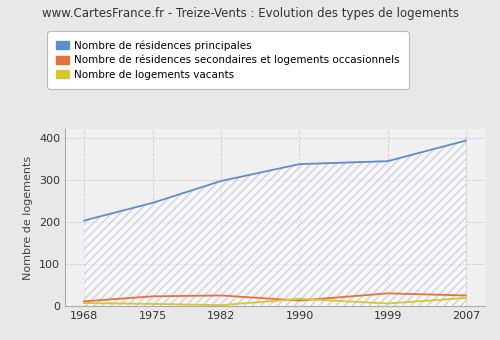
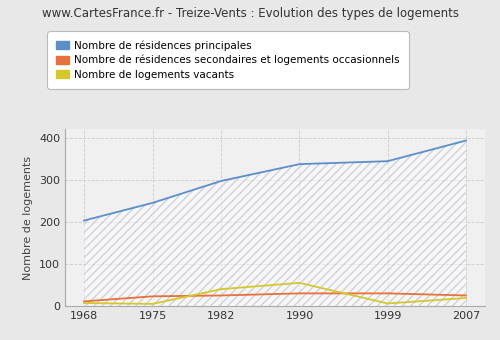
Nombre de logements vacants/1982: 2 -> 40
Nombre de résidences secondaires et logements occasionnels/1990: 13 -> 30
Nombre de logements vacants/1990: 17 -> 55
